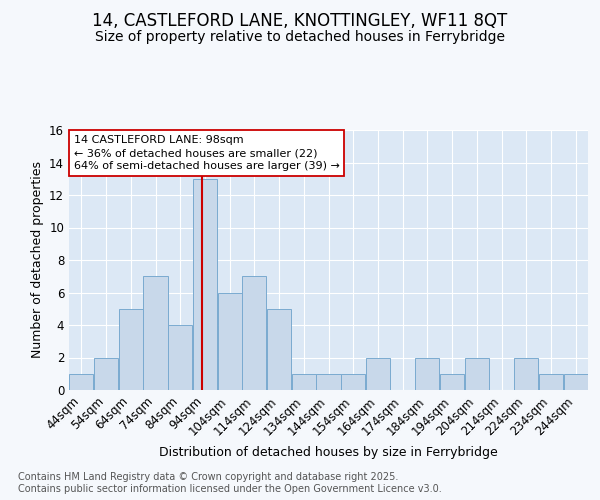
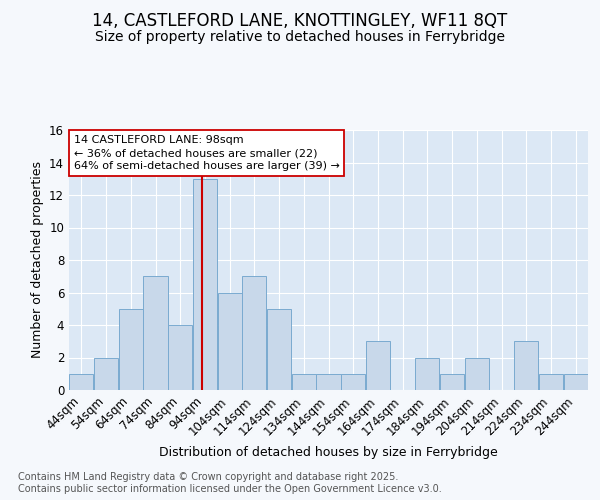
164sqm: 2 -> 3
224sqm: 2 -> 3
